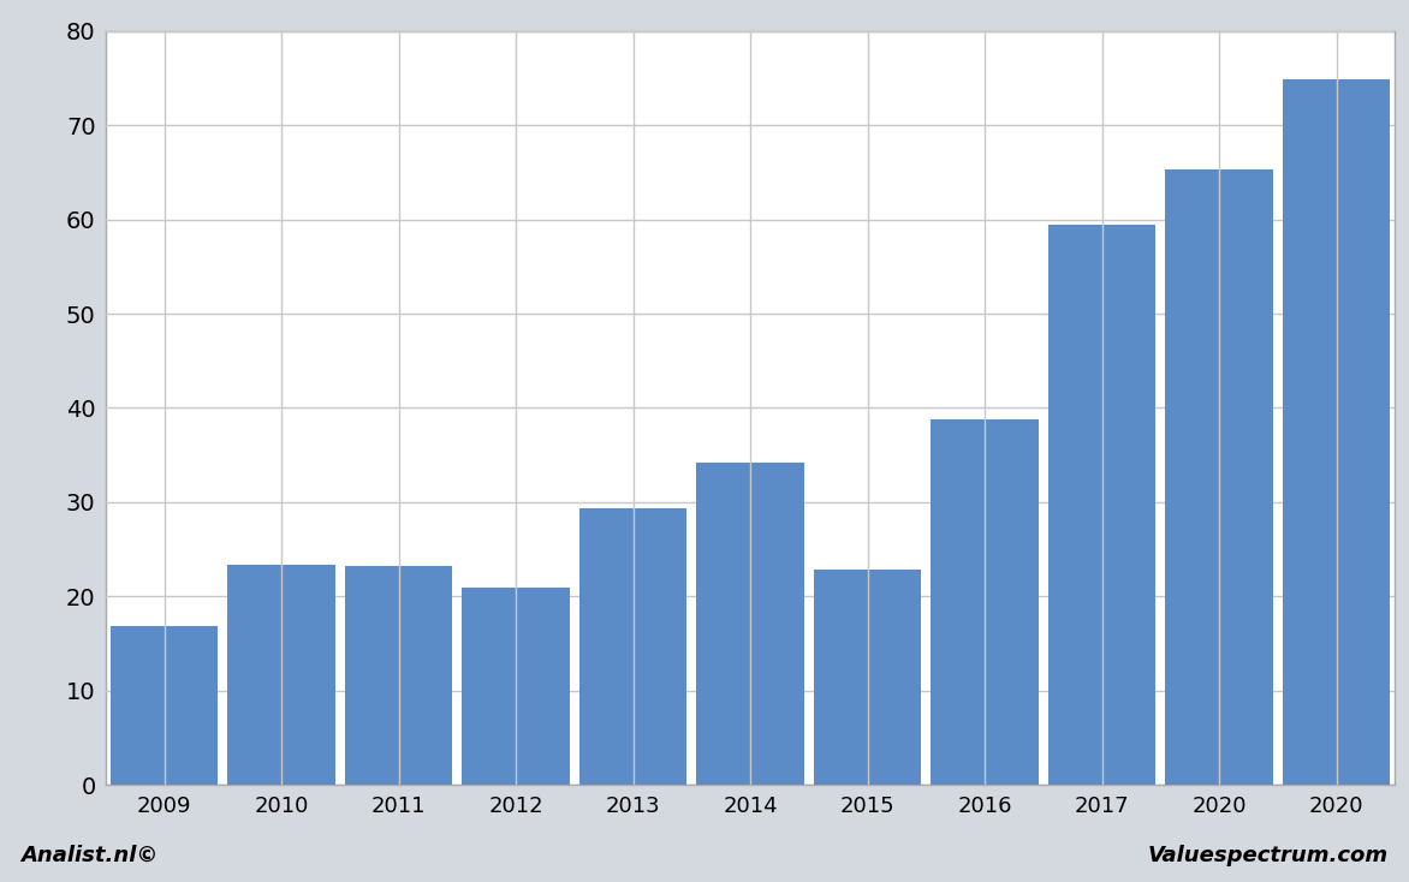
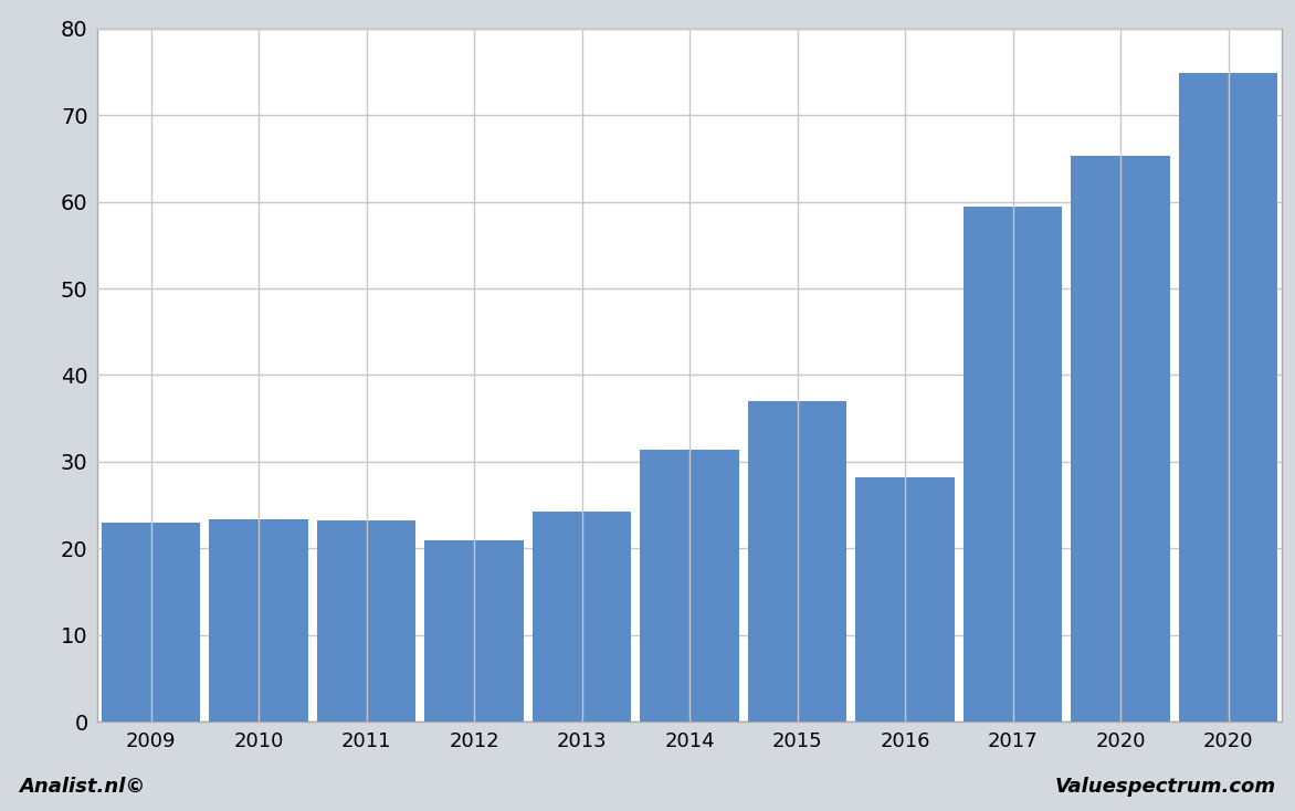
2009: 16.8 -> 23.0
2013: 29.3 -> 24.2
2014: 34.2 -> 31.4
2015: 22.9 -> 37.0
2016: 38.8 -> 28.2
